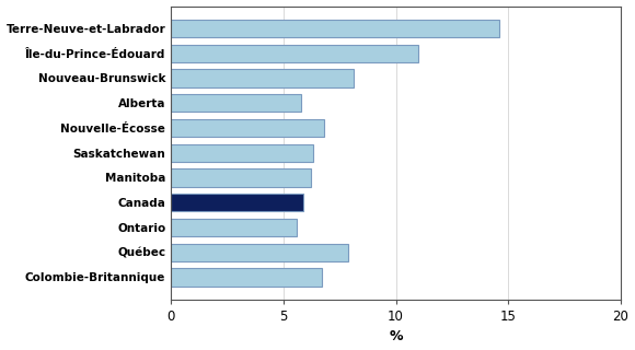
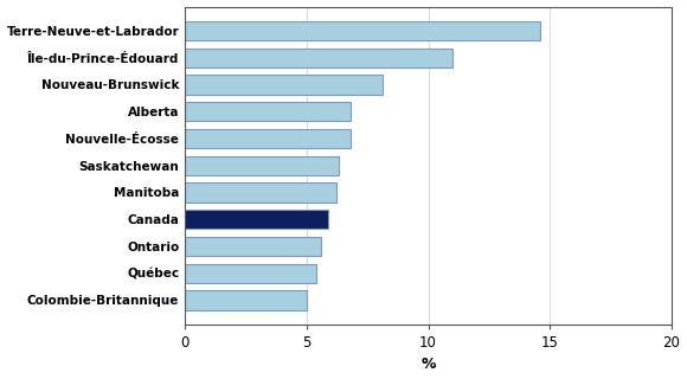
Alberta: 5.8 -> 6.8
Québec: 7.9 -> 5.4
Colombie-Britannique: 6.7 -> 5.0
